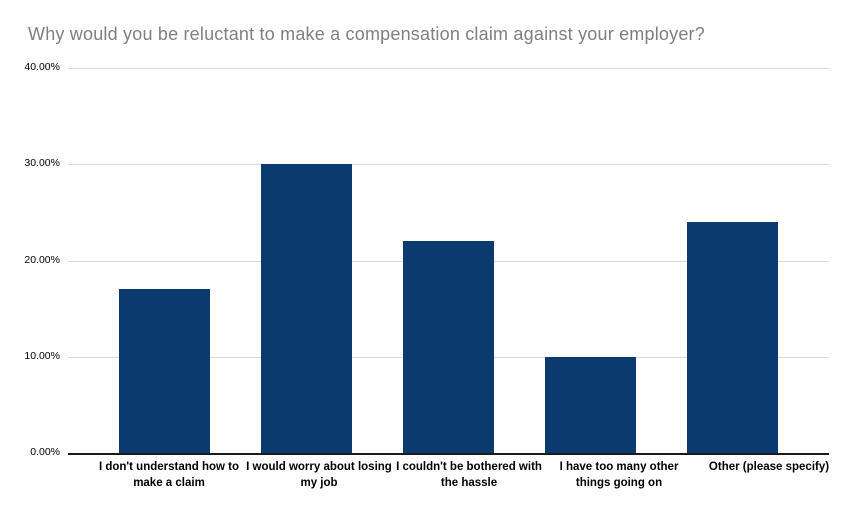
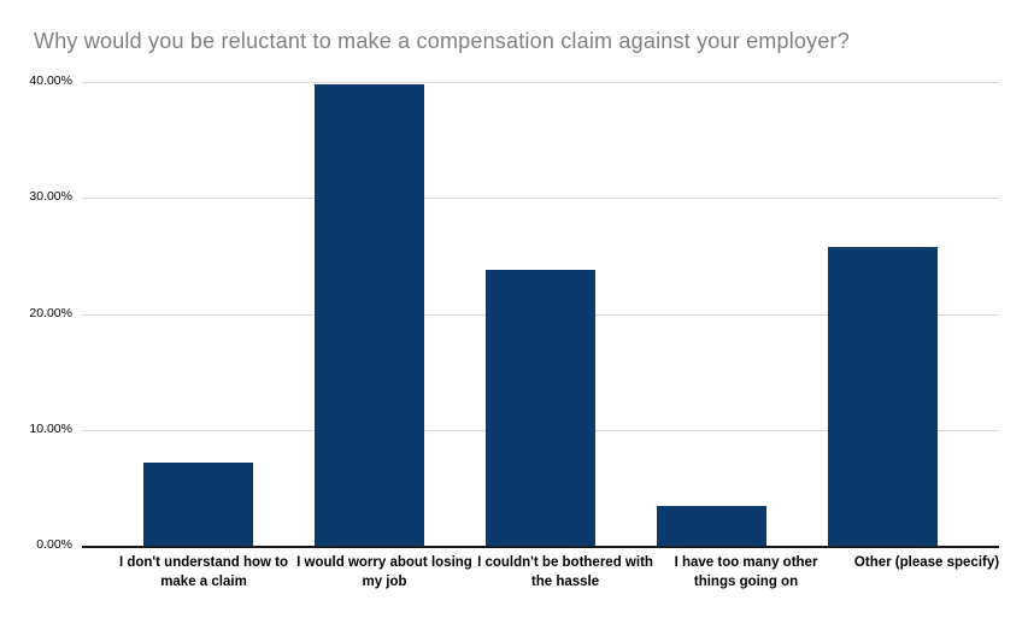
I don't understand how to make a claim: 17% -> 7%
I would worry about losing my job: 30% -> 40%
I couldn't be bothered with the hassle: 22% -> 24%
I have too many other things going on: 10% -> 3%
Other (please specify): 24% -> 26%
